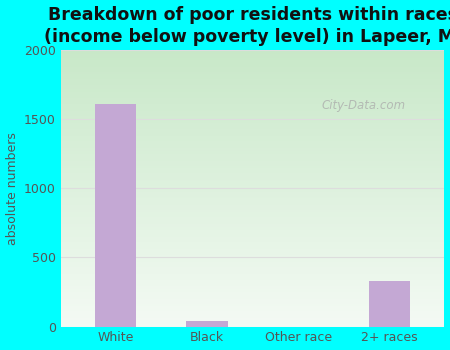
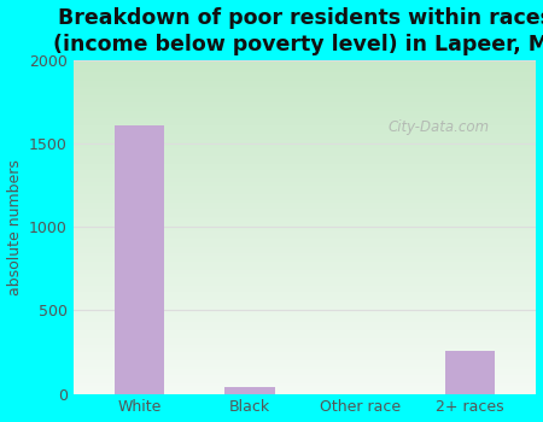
2+ races: 330 -> 260
